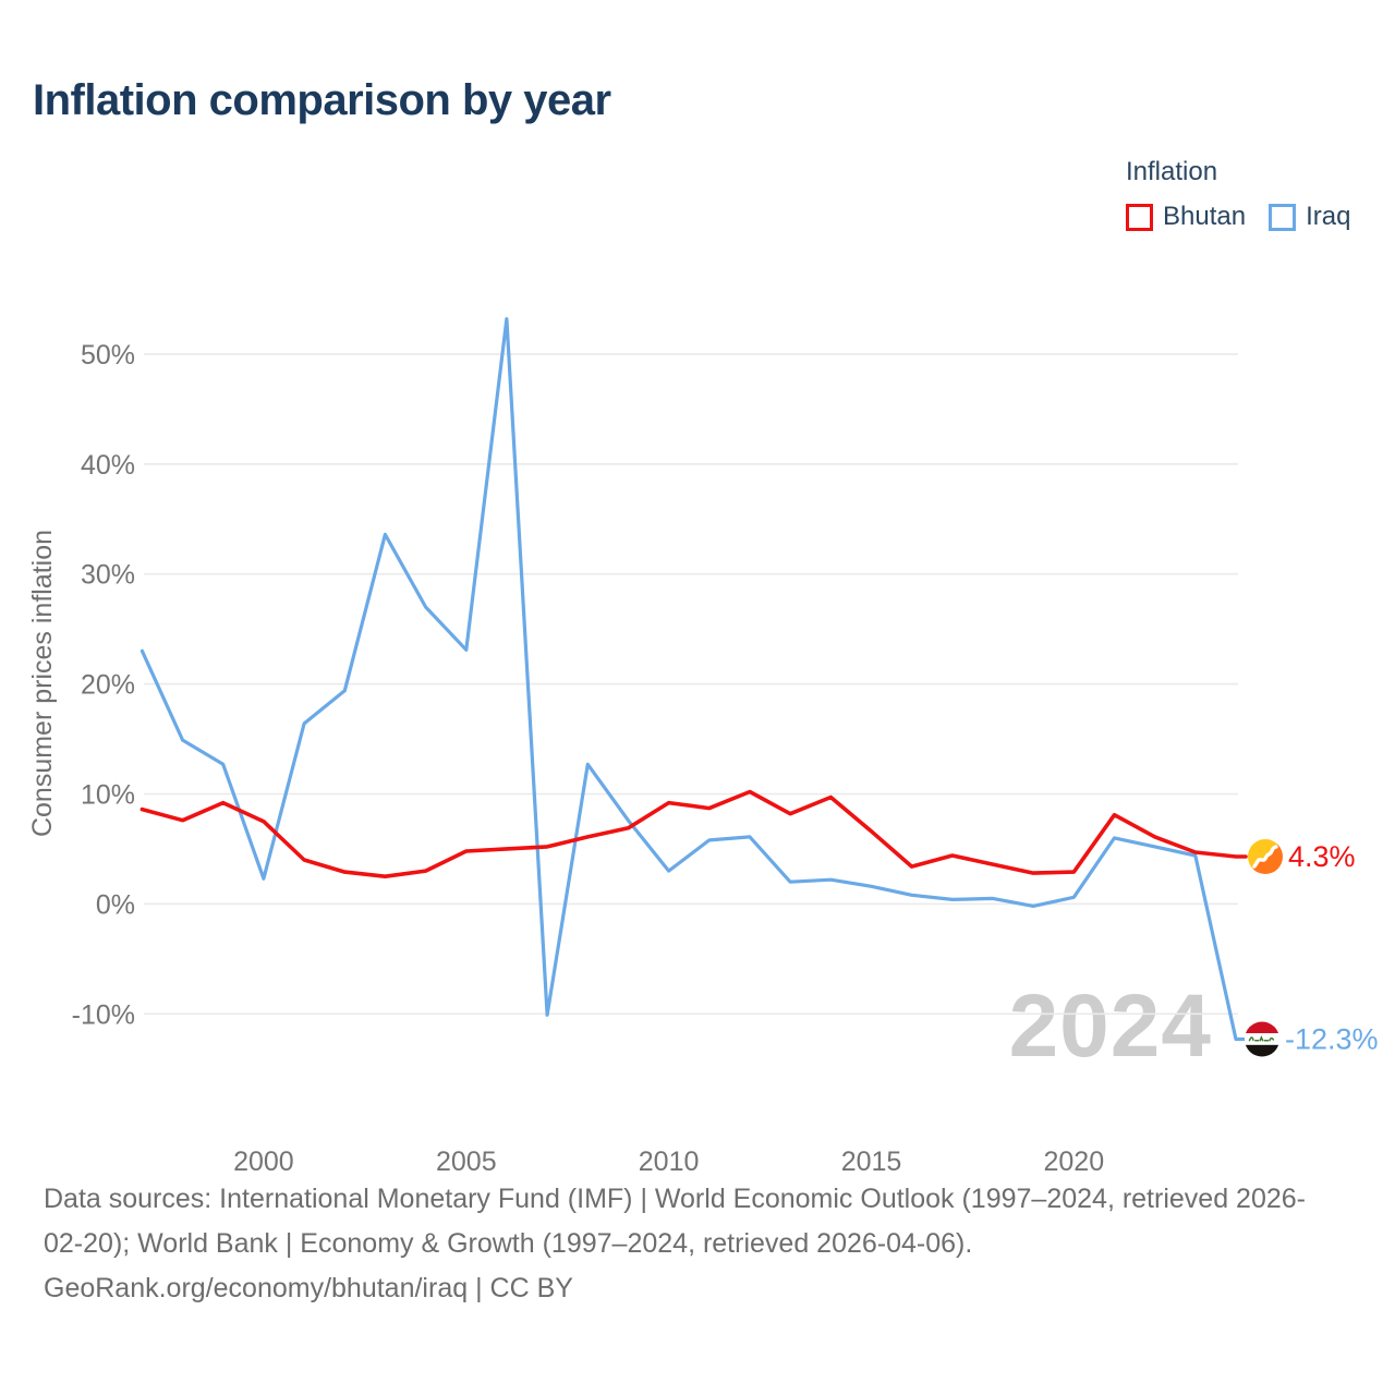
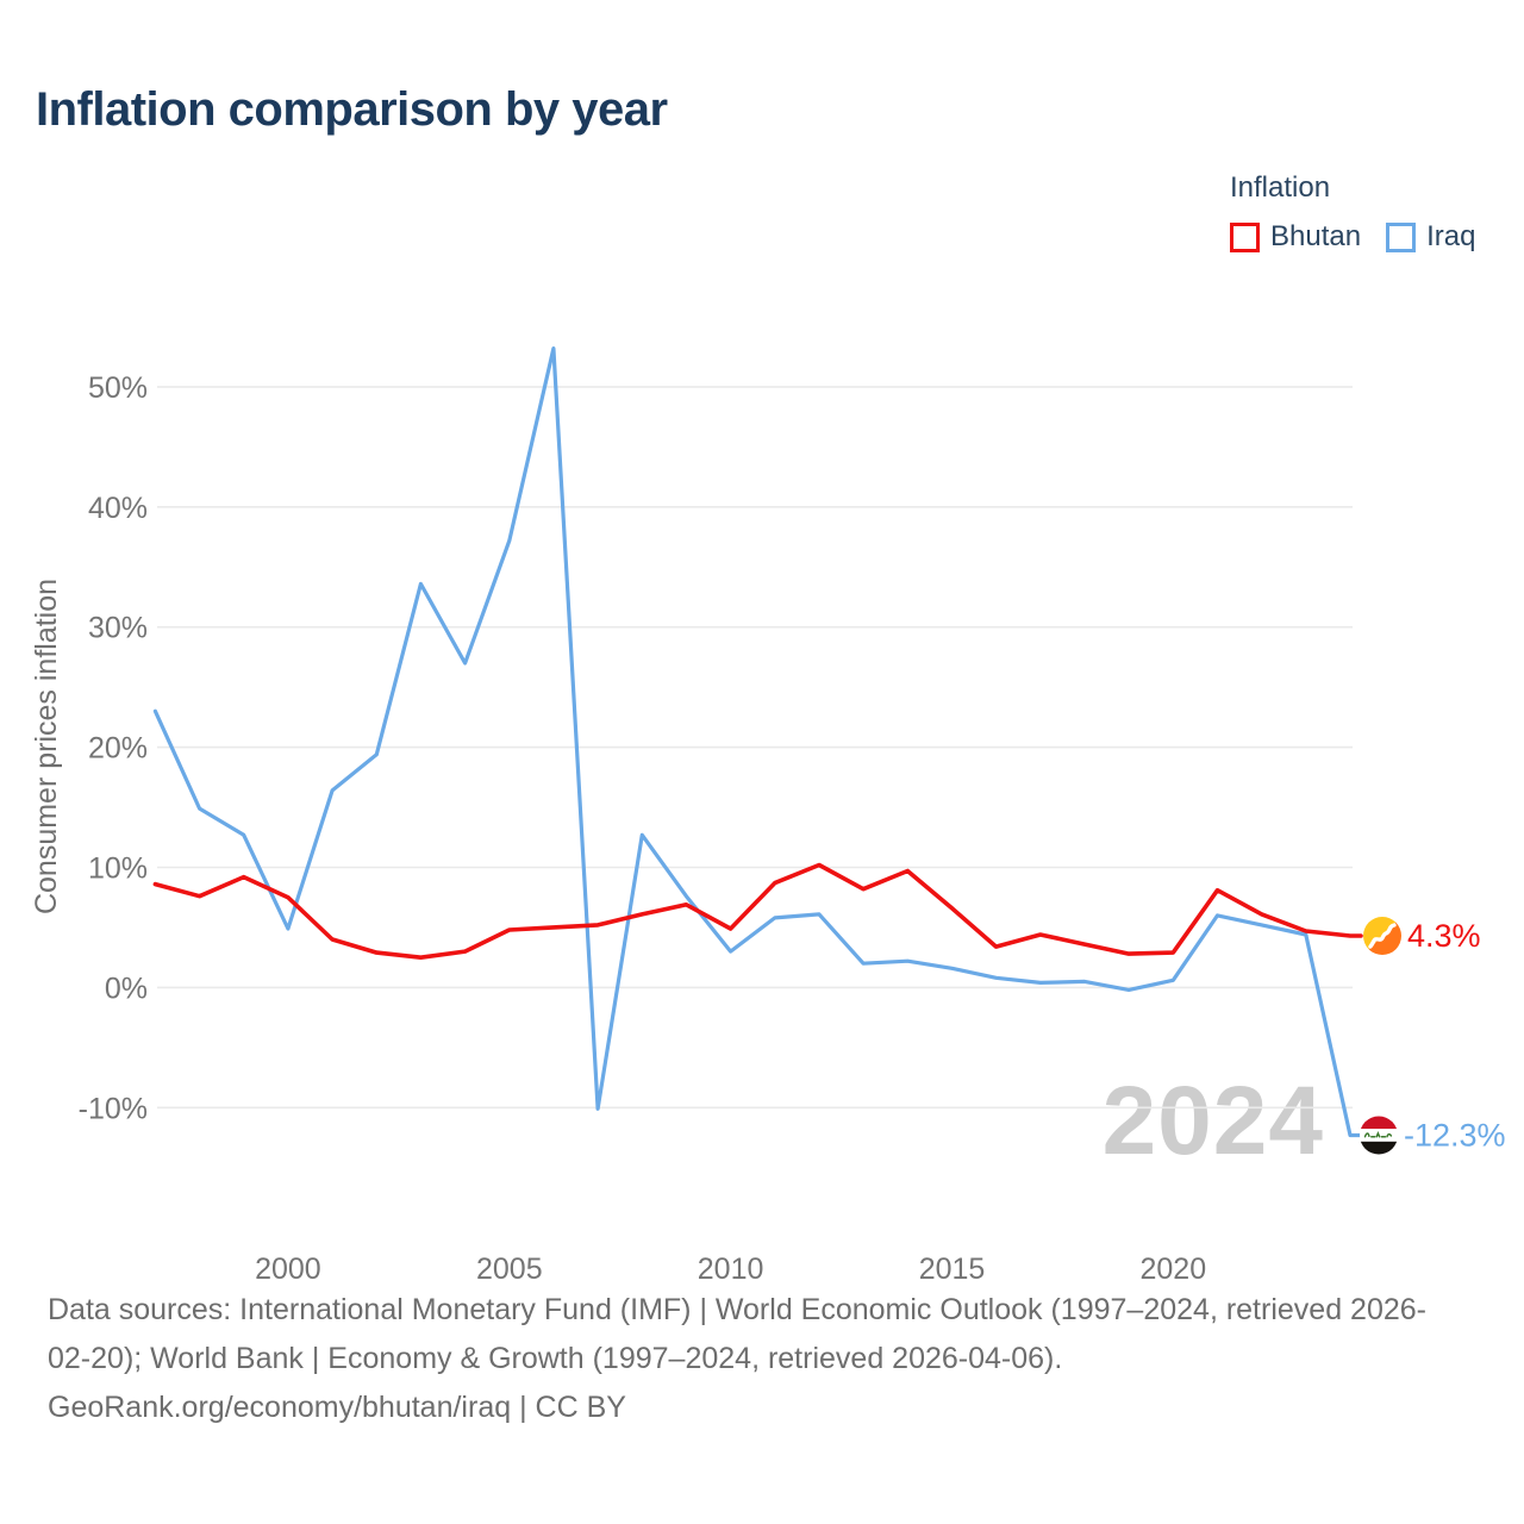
Iraq/2000: 2.3% -> 4.9%
Iraq/2005: 23.1% -> 37.2%
Bhutan/2010: 9.2% -> 4.9%
